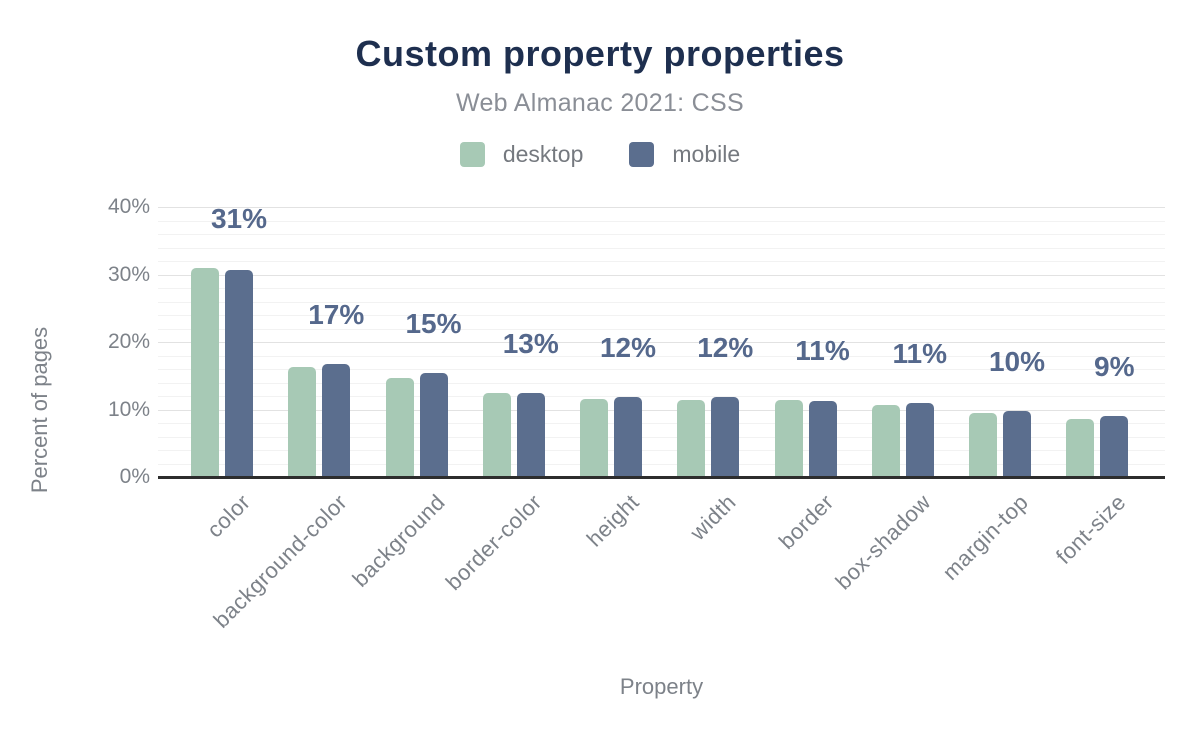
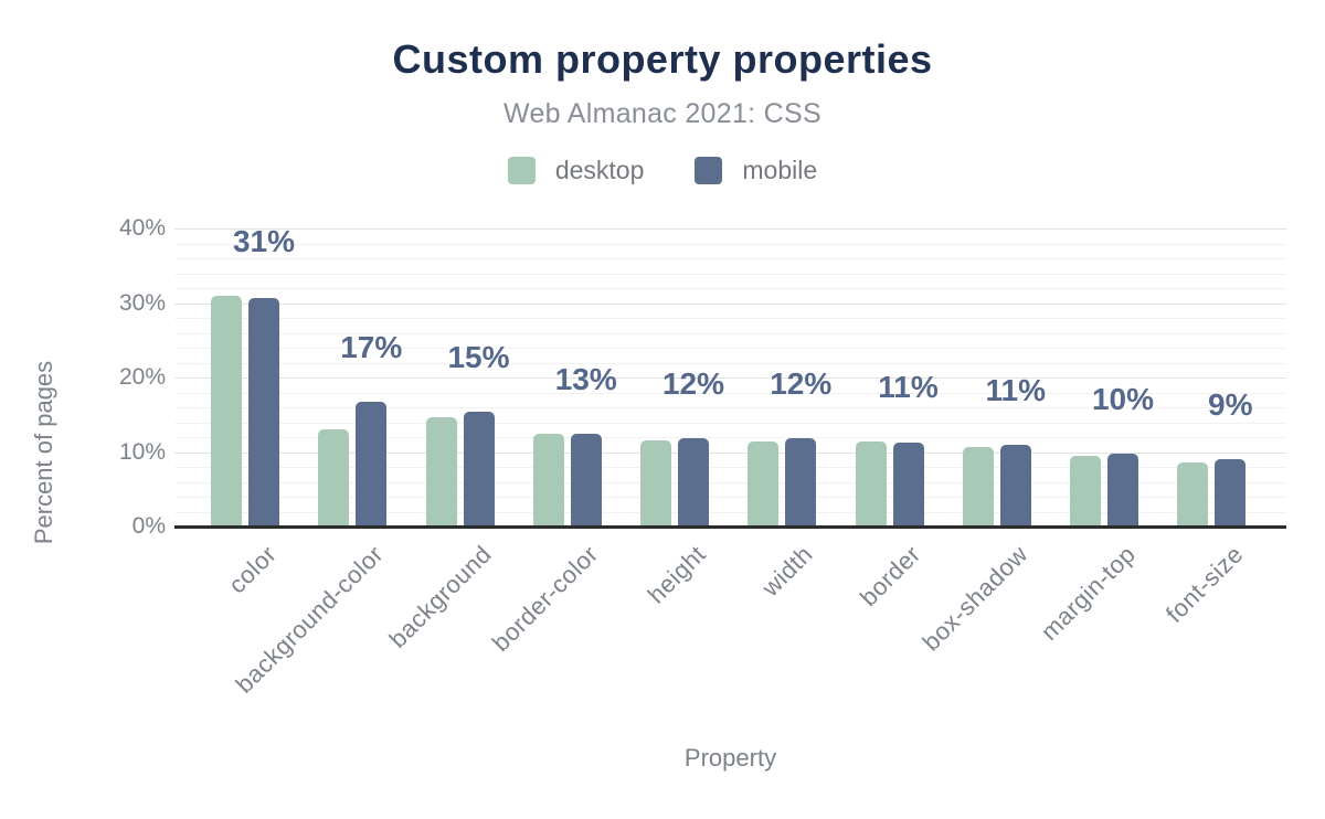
desktop/background-color: 16% -> 13%
